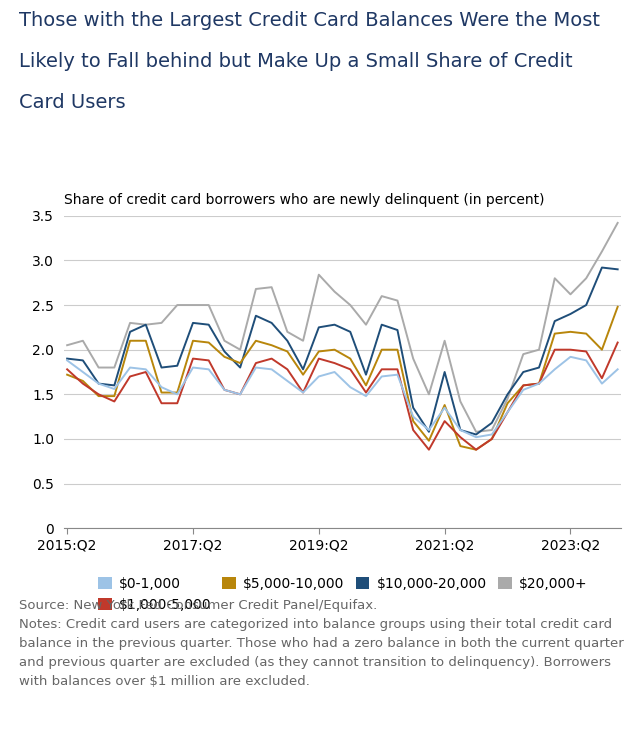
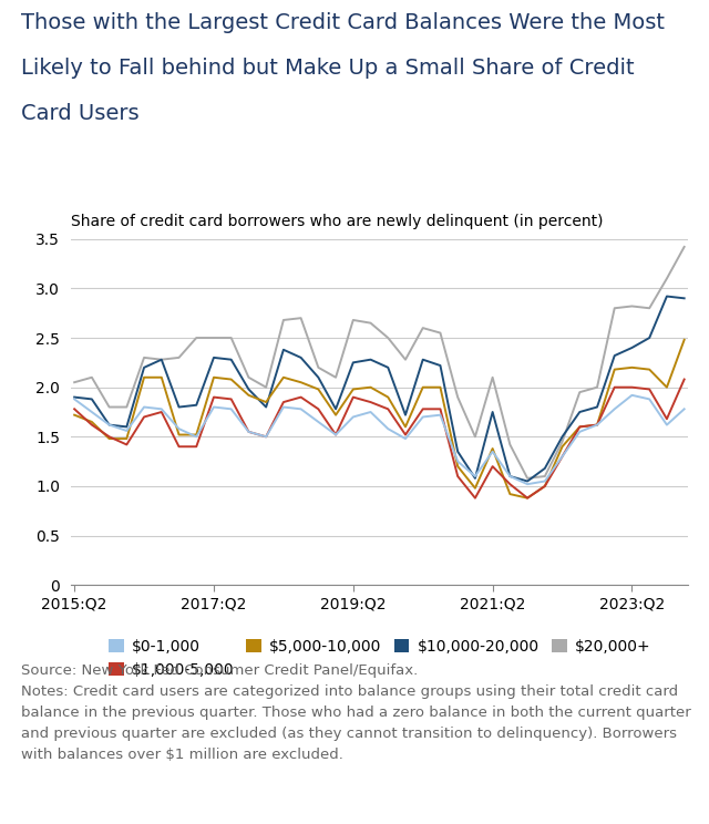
$20,000+/2019:Q2: 2.84 -> 2.68
$20,000+/2023:Q2: 2.62 -> 2.82
